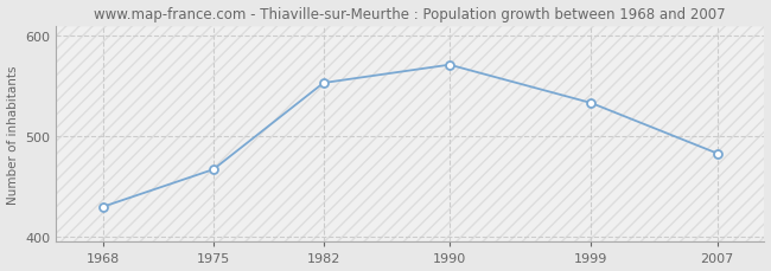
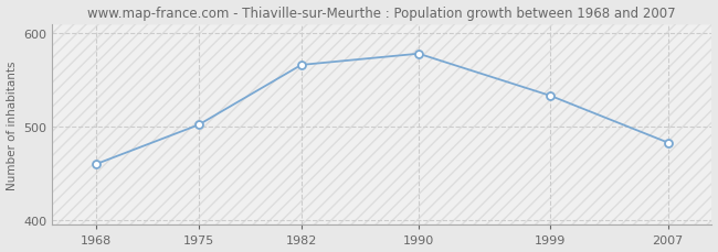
1968: 430 -> 460
1975: 467 -> 502
1982: 553 -> 566
1990: 571 -> 578
